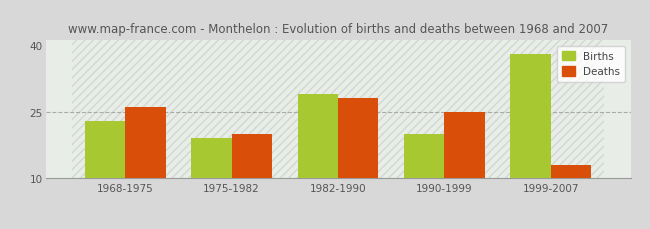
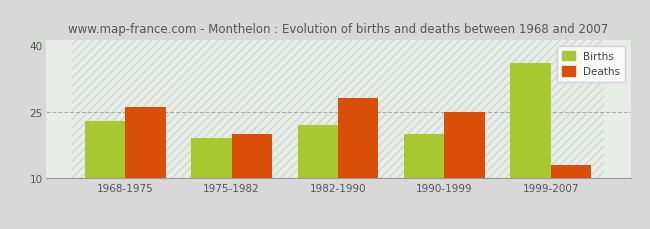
Births/1982-1990: 29 -> 22
Births/1999-2007: 38 -> 36
